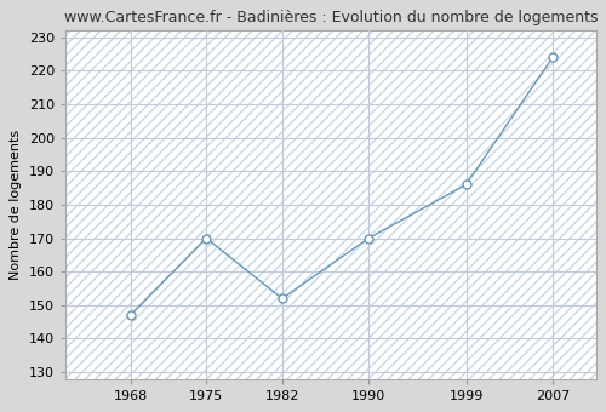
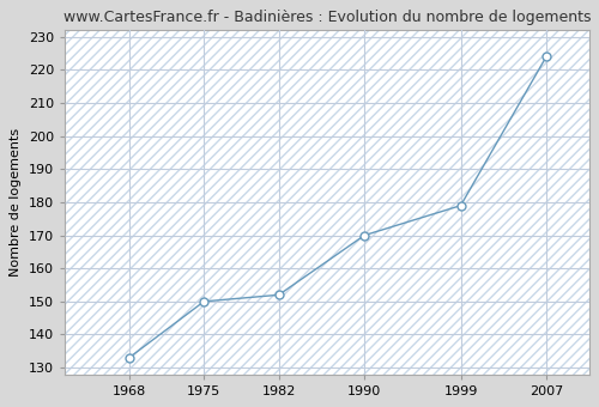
1968: 147 -> 133
1975: 170 -> 150
1999: 186 -> 179
